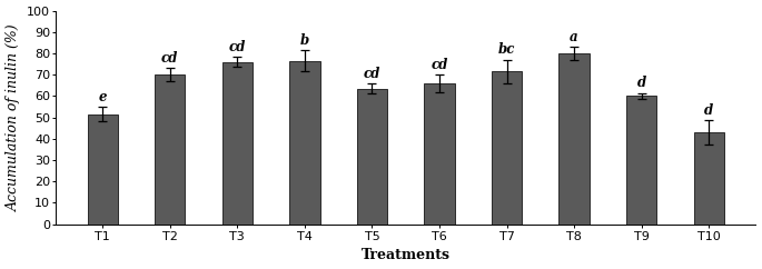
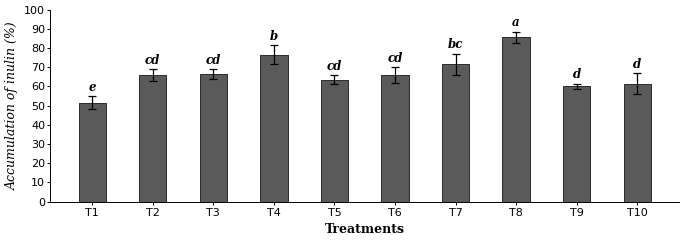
T2: 70 -> 66
T3: 76 -> 66
T8: 80 -> 86
T10: 43 -> 62
